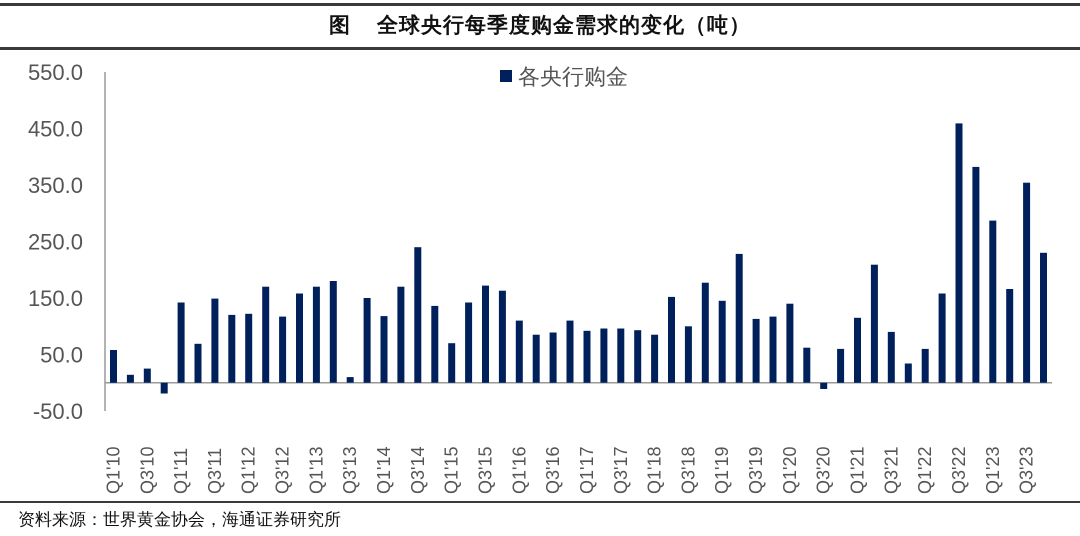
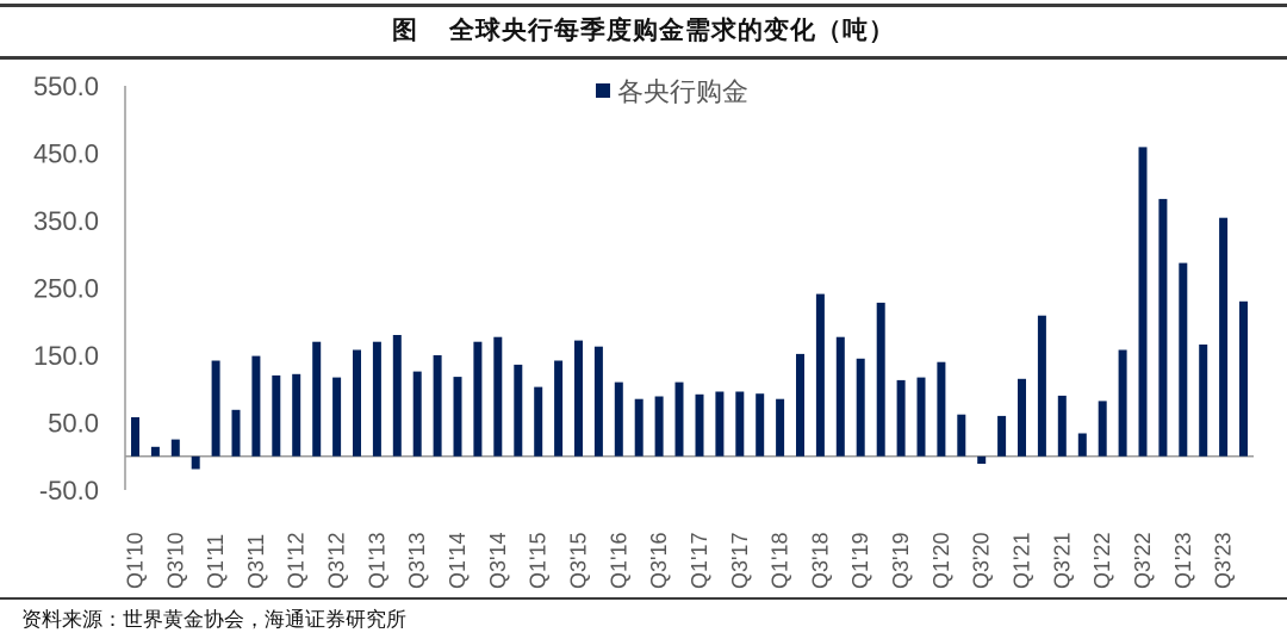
Q3'13: 10 -> 130
Q3'14: 240 -> 180
Q1'15: 70 -> 100
Q3'18: 100 -> 240
Q1'22: 60 -> 80
